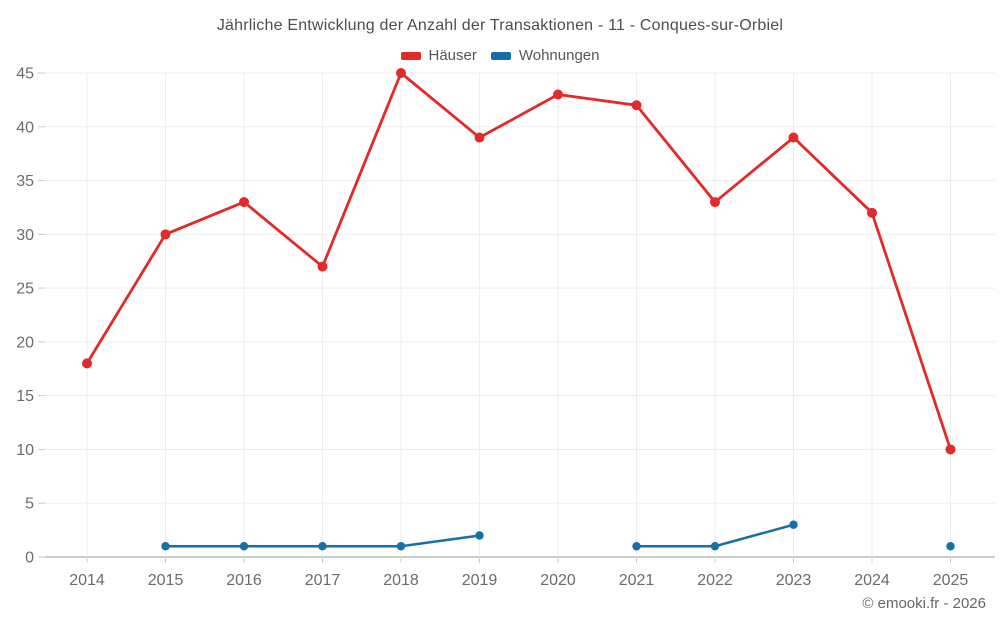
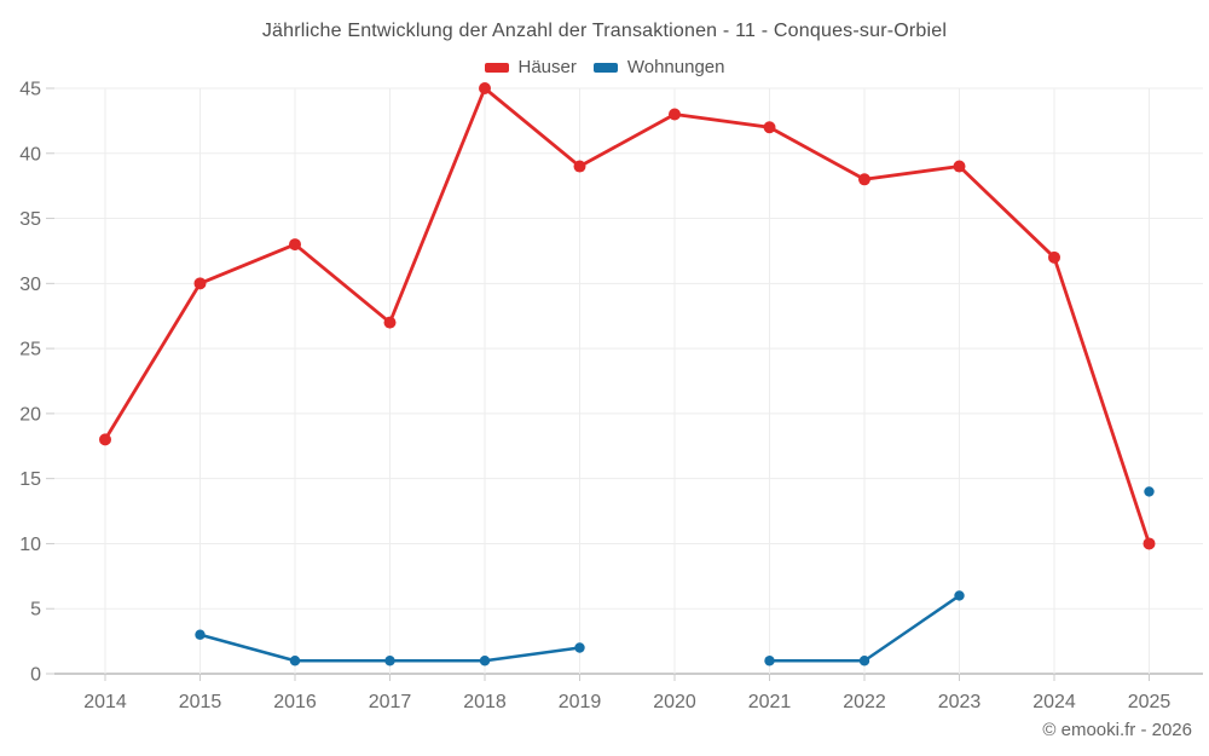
Wohnungen/2015: 1 -> 3
Häuser/2022: 33 -> 38
Wohnungen/2023: 3 -> 6
Wohnungen/2025: 1 -> 14
